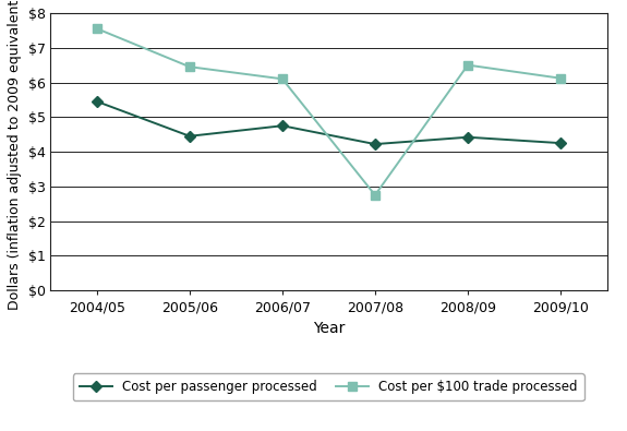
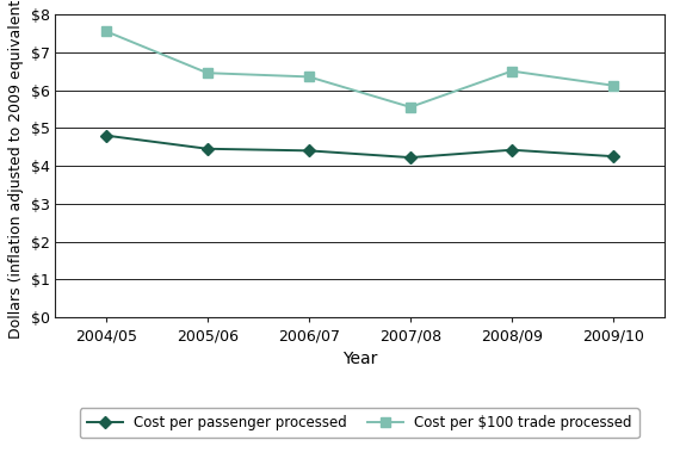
Cost per passenger processed/2004/05: $5.45 -> $4.80
Cost per passenger processed/2006/07: $4.75 -> $4.40
Cost per $100 trade processed/2006/07: $6.10 -> $6.35
Cost per $100 trade processed/2007/08: $2.75 -> $5.55
